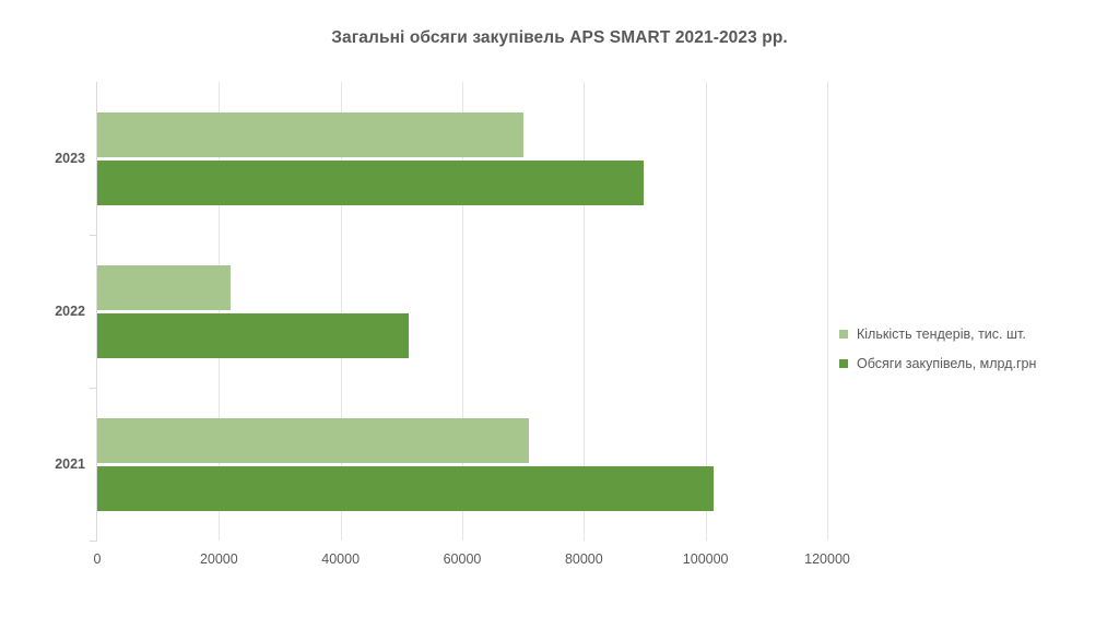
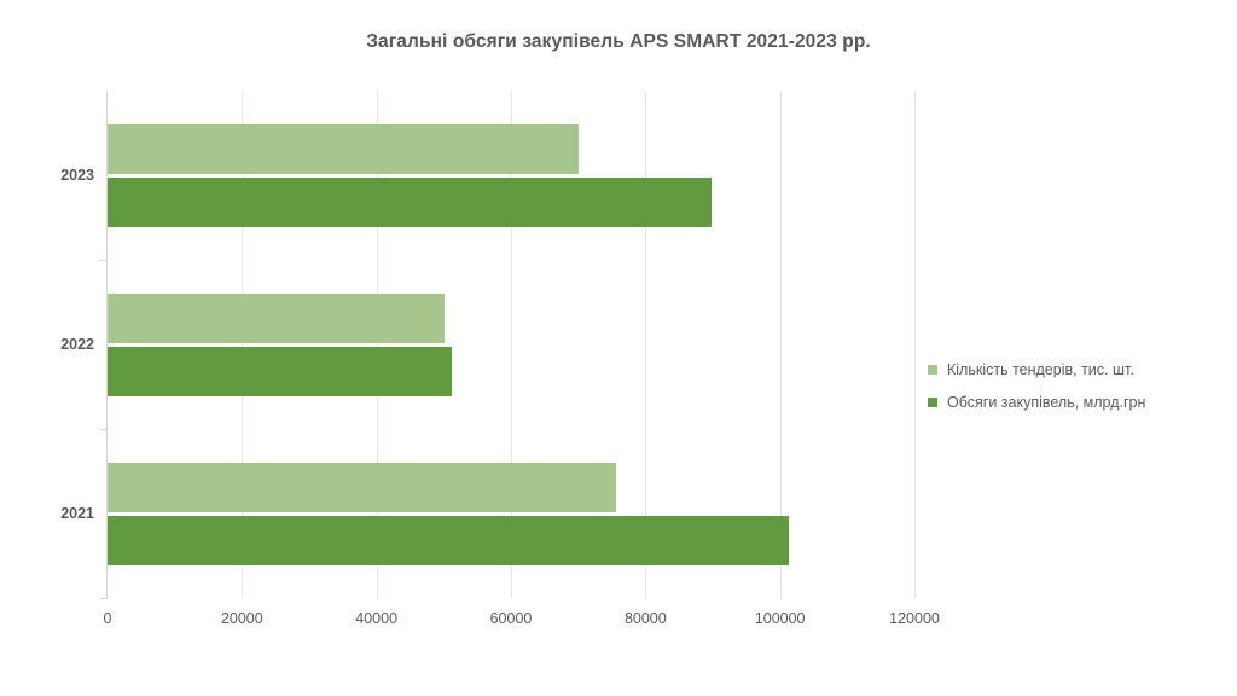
Кількість тендерів, тис. шт./2022: 22000 -> 50000
Кількість тендерів, тис. шт./2021: 71000 -> 76000
